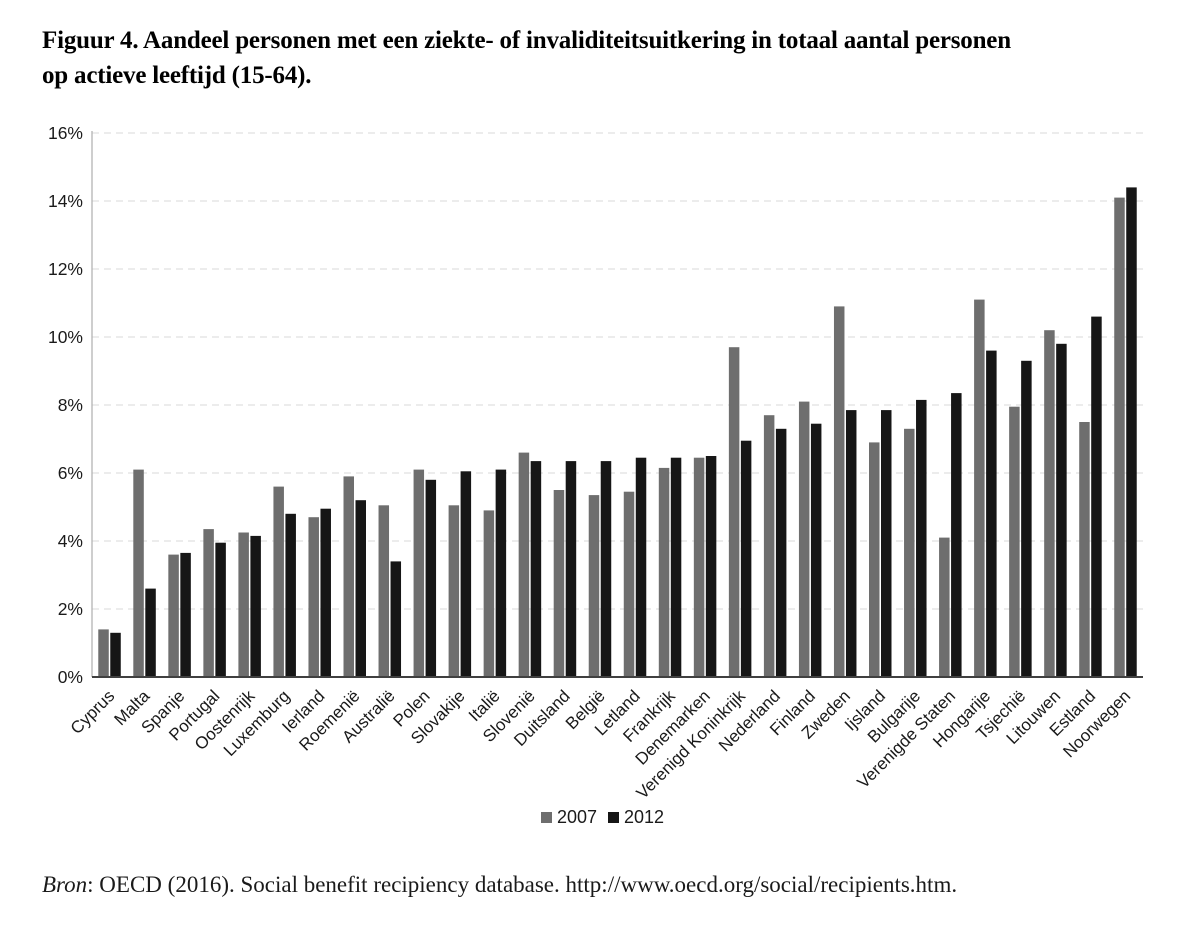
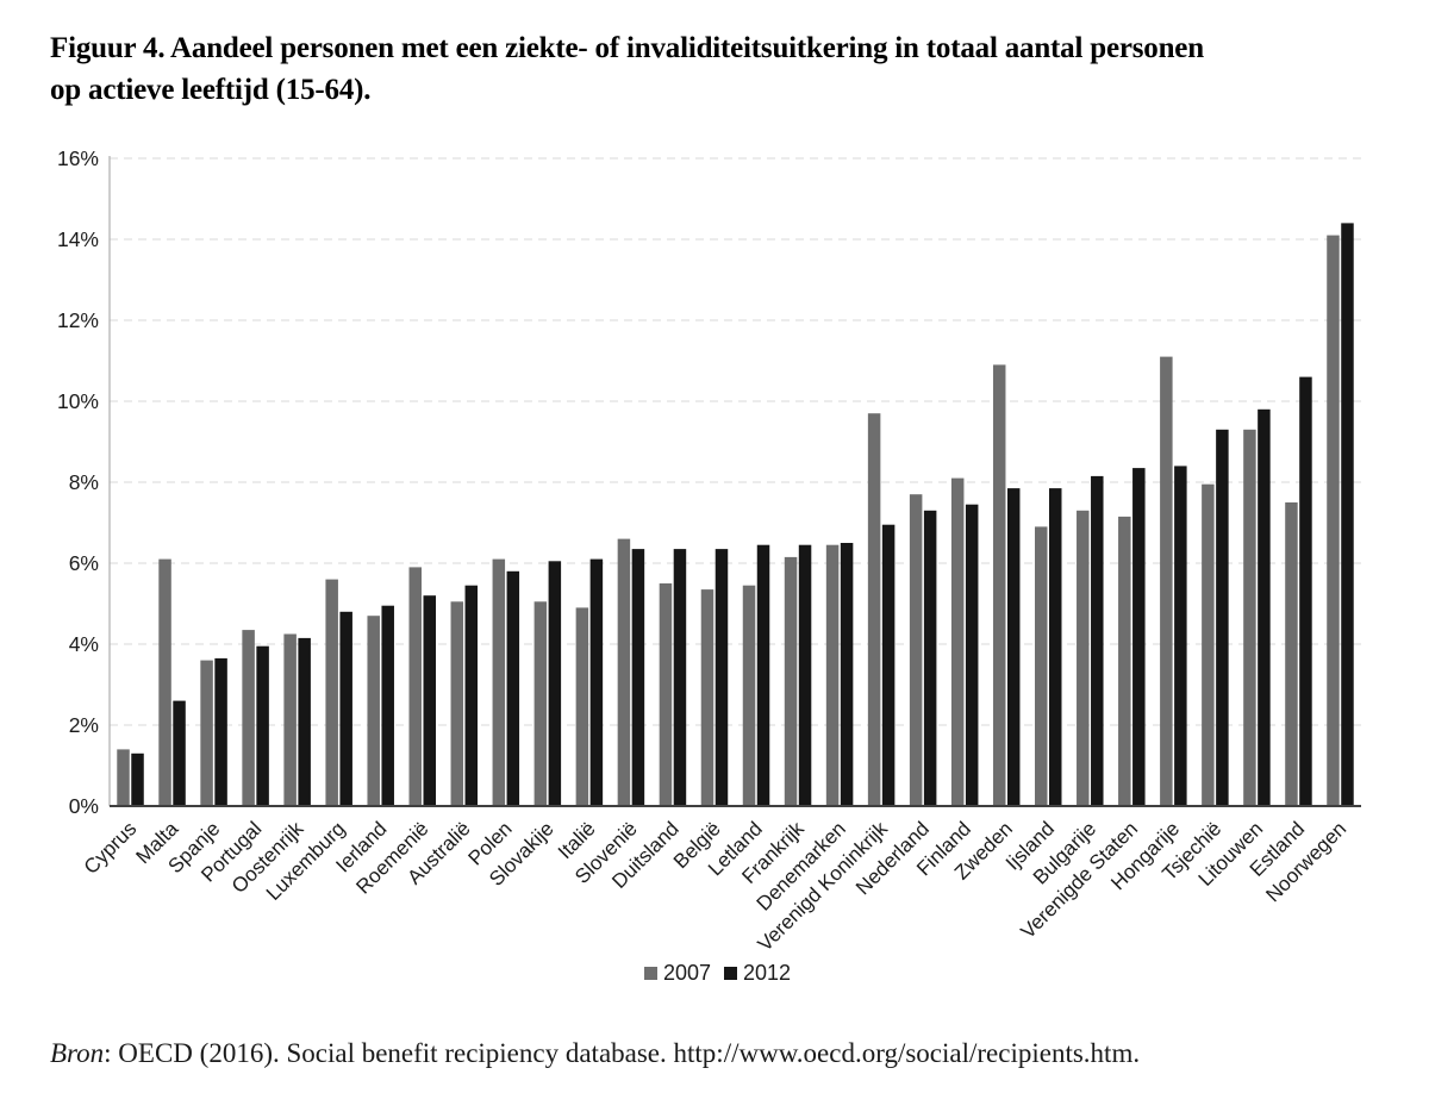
2012/Australië: 3.4% -> 5.5%
2007/Verenigde Staten: 4.1% -> 7.2%
2012/Hongarije: 9.6% -> 8.4%
2007/Litouwen: 10.2% -> 9.3%
